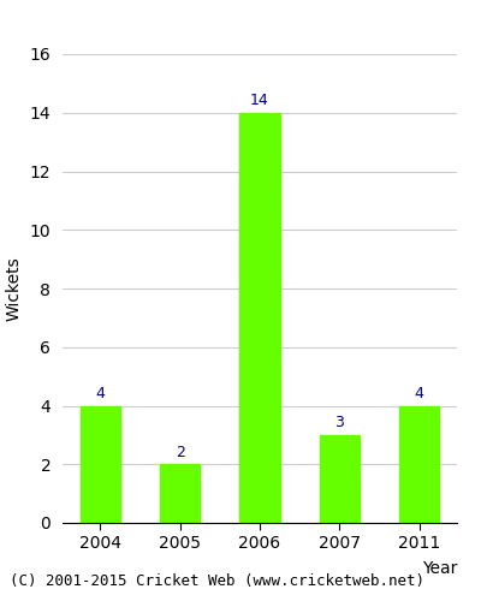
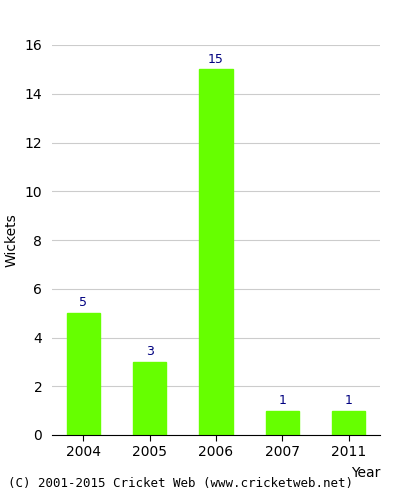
2004: 4 -> 5
2005: 2 -> 3
2006: 14 -> 15
2007: 3 -> 1
2011: 4 -> 1
